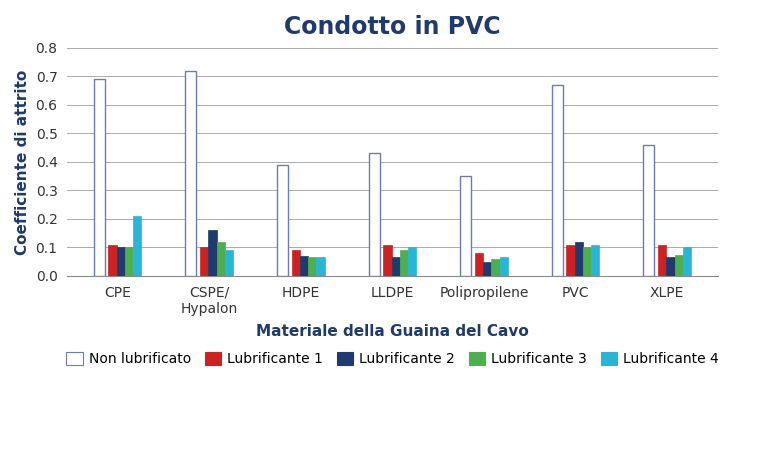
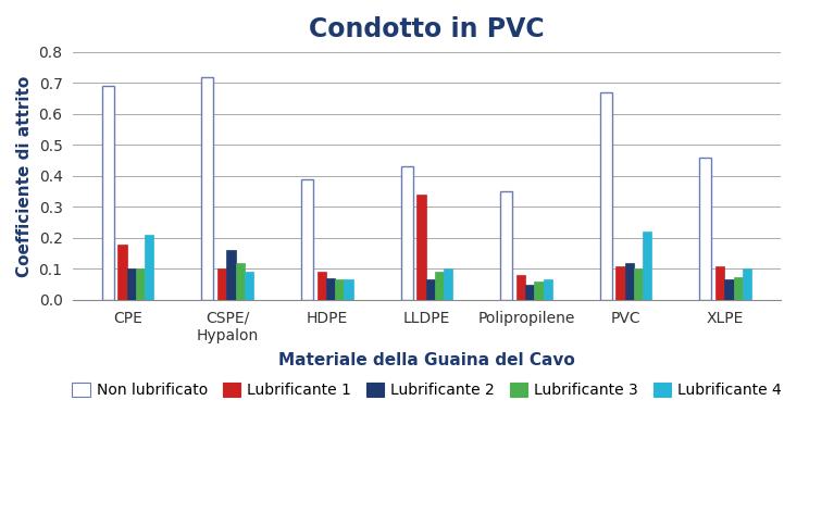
Lubrificante 1/CPE: 0.11 -> 0.18
Lubrificante 1/LLDPE: 0.11 -> 0.34
Lubrificante 4/PVC: 0.110 -> 0.220
